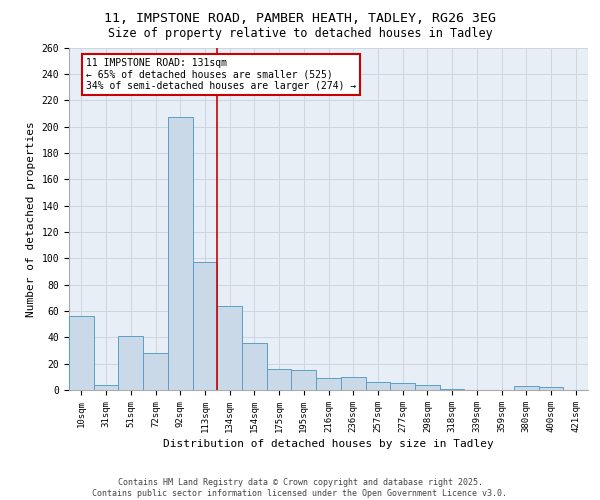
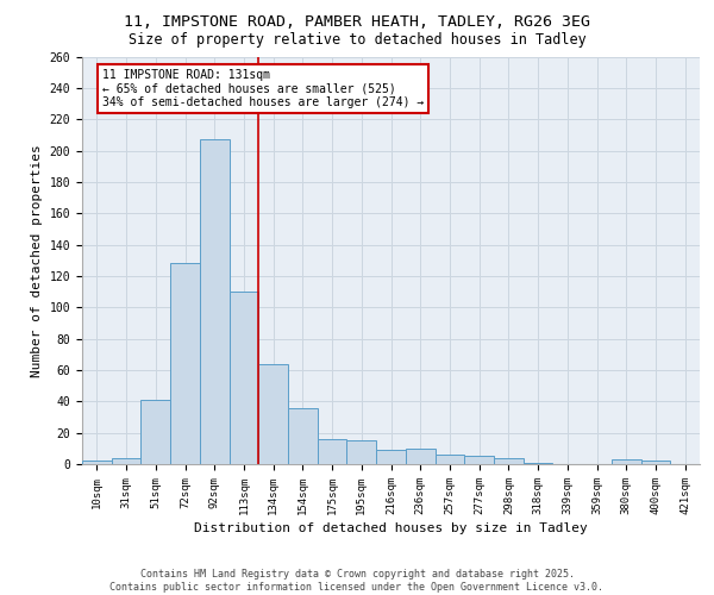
10sqm: 56 -> 2
72sqm: 28 -> 128
113sqm: 97 -> 110
